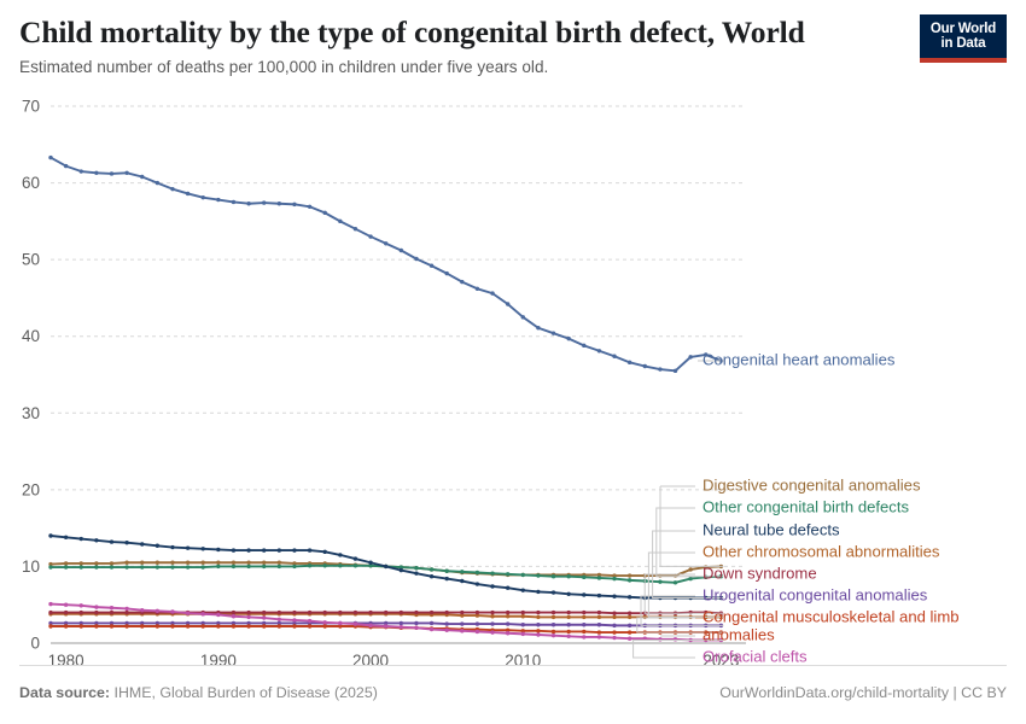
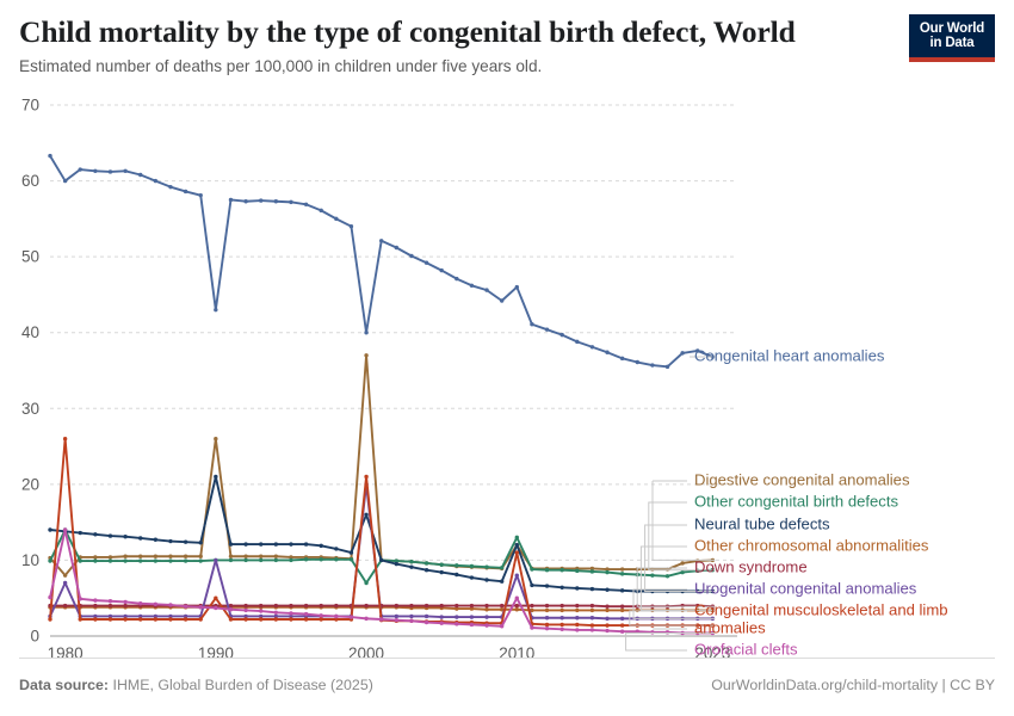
Congenital heart anomalies/1980: 62 -> 60
Digestive congenital anomalies/1980: 10 -> 8
Other congenital birth defects/1980: 10 -> 14
Urogenital congenital anomalies/1980: 3 -> 7
Congenital musculoskeletal and limb anomalies/1980: 2 -> 26
Orofacial clefts/1980: 5 -> 14
Congenital heart anomalies/1990: 58 -> 43
Digestive congenital anomalies/1990: 10 -> 26
Neural tube defects/1990: 12 -> 21
Urogenital congenital anomalies/1990: 3 -> 10
Congenital musculoskeletal and limb anomalies/1990: 2 -> 5
Congenital heart anomalies/2000: 53 -> 40
Digestive congenital anomalies/2000: 10 -> 37
Other congenital birth defects/2000: 10 -> 7
Neural tube defects/2000: 10 -> 16
Urogenital congenital anomalies/2000: 3 -> 20
Congenital musculoskeletal and limb anomalies/2000: 2 -> 21
Congenital heart anomalies/2010: 42 -> 46
Digestive congenital anomalies/2010: 9 -> 12
Other congenital birth defects/2010: 9 -> 13
Neural tube defects/2010: 7 -> 12
Urogenital congenital anomalies/2010: 2 -> 8
Congenital musculoskeletal and limb anomalies/2010: 2 -> 11
Orofacial clefts/2010: 1 -> 5
